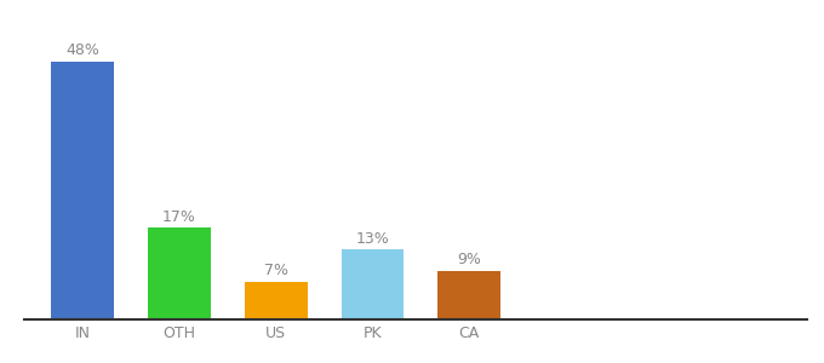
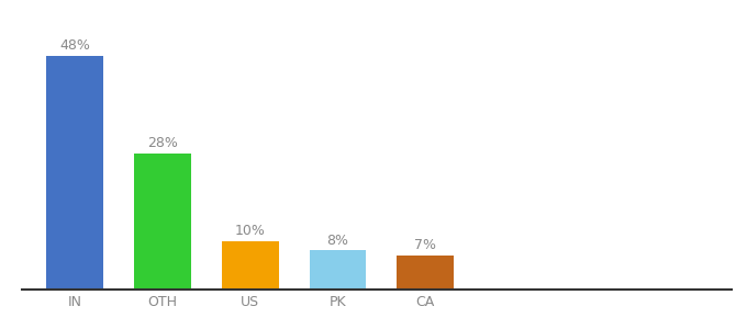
OTH: 17% -> 28%
US: 7% -> 10%
PK: 13% -> 8%
CA: 9% -> 7%
